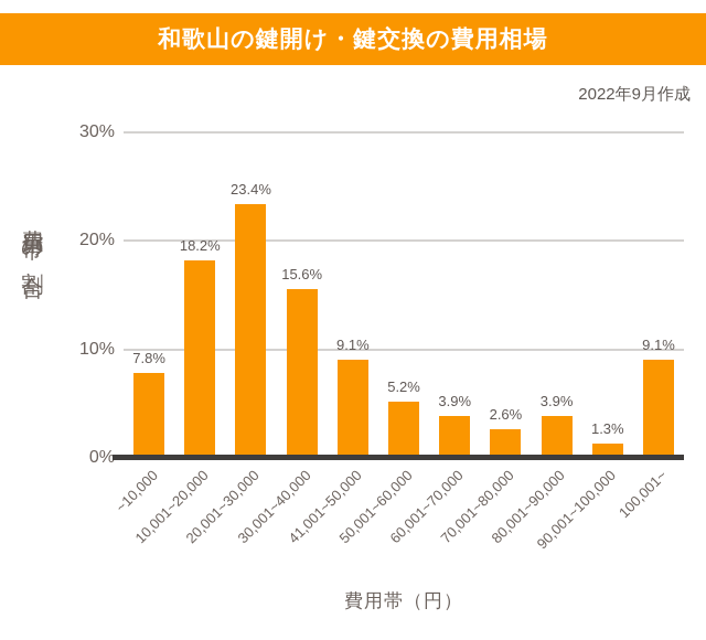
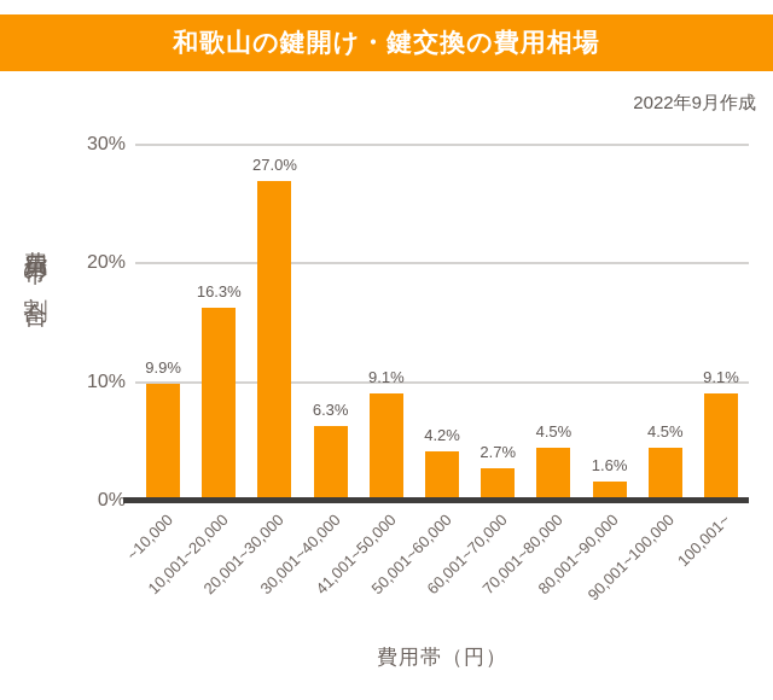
~10,000: 7.8% -> 9.9%
10,001~20,000: 18.2% -> 16.3%
20,001~30,000: 23.4% -> 27.0%
30,001~40,000: 15.6% -> 6.3%
50,001~60,000: 5.2% -> 4.2%
60,001~70,000: 3.9% -> 2.7%
70,001~80,000: 2.6% -> 4.5%
80,001~90,000: 3.9% -> 1.6%
90,001~100,000: 1.3% -> 4.5%
